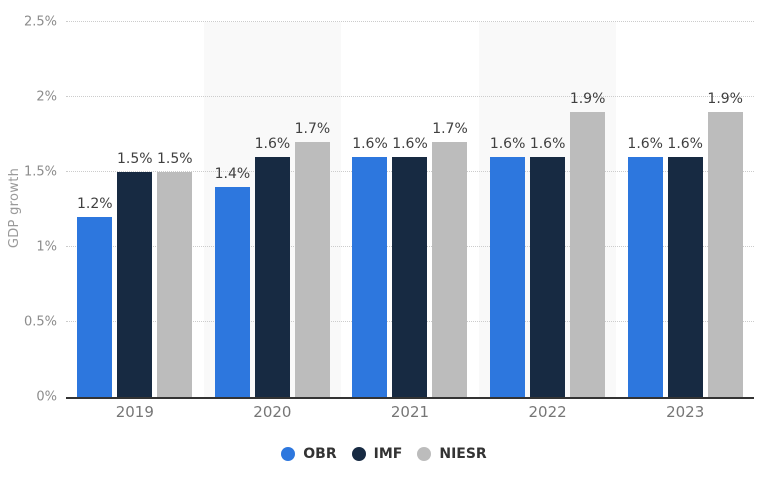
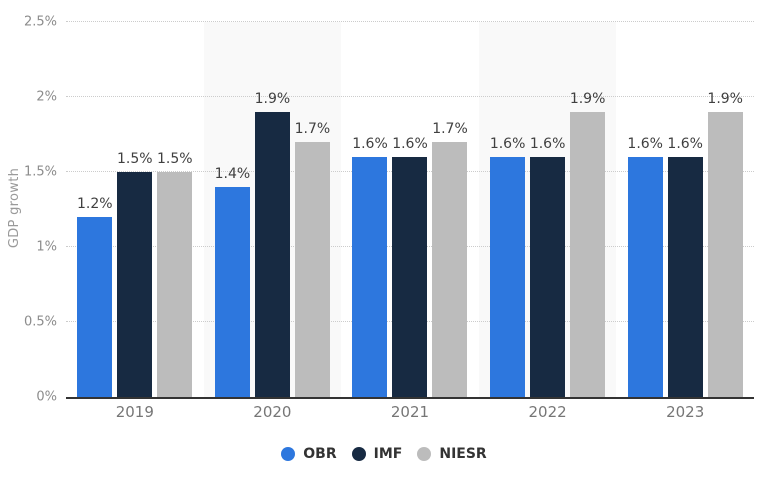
IMF/2020: 1.6% -> 1.9%
